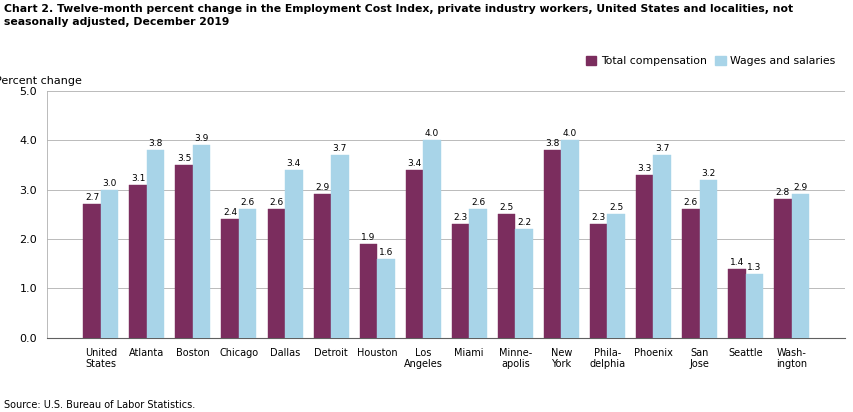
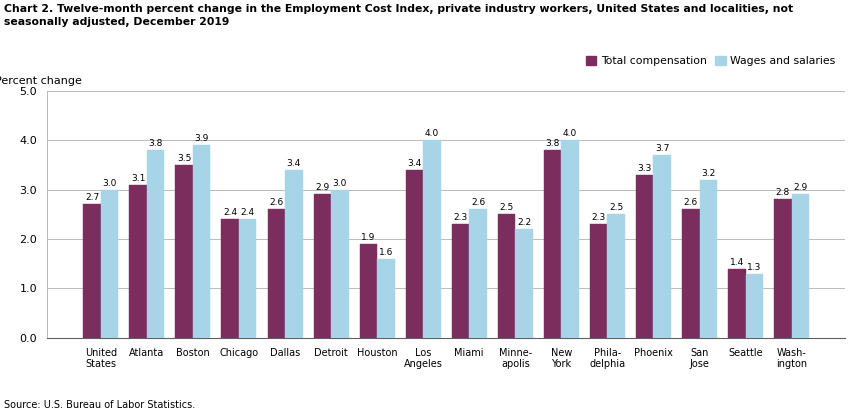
Wages and salaries/Chicago: 2.6 -> 2.4
Wages and salaries/Detroit: 3.7 -> 3.0
